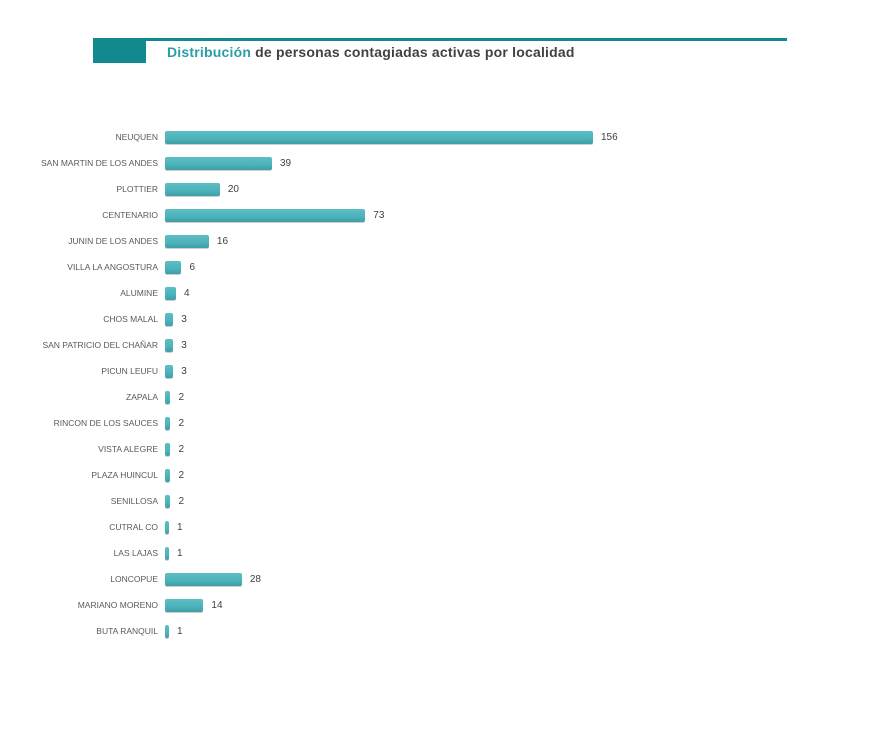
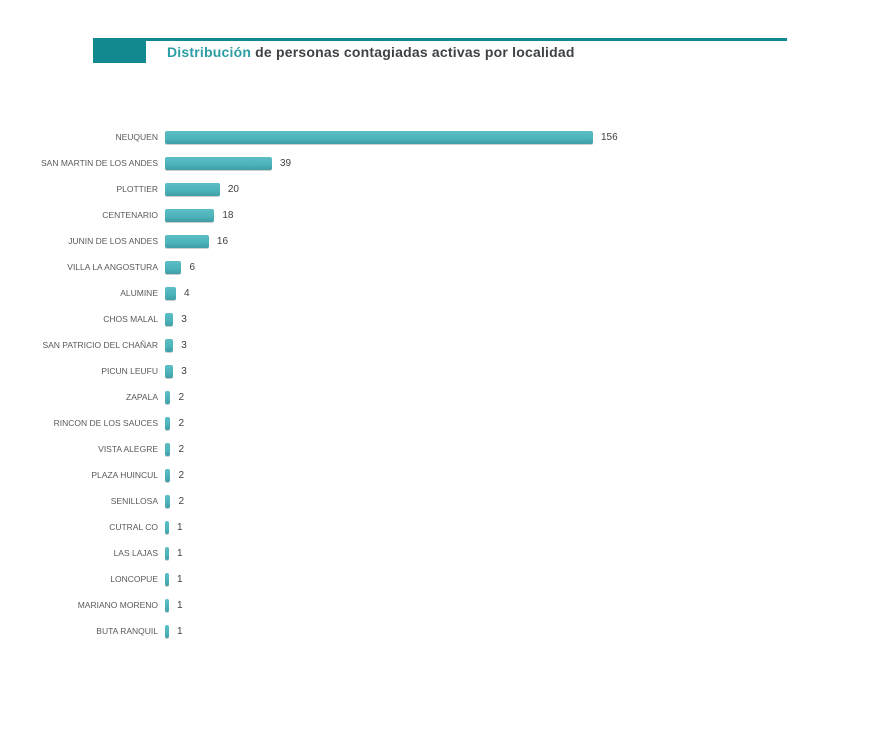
CENTENARIO: 73 -> 18
LONCOPUE: 28 -> 1
MARIANO MORENO: 14 -> 1
